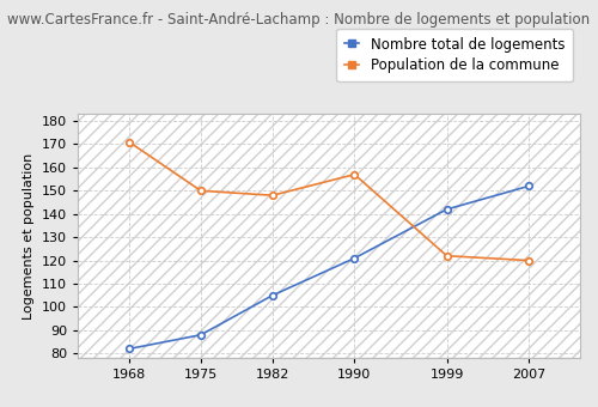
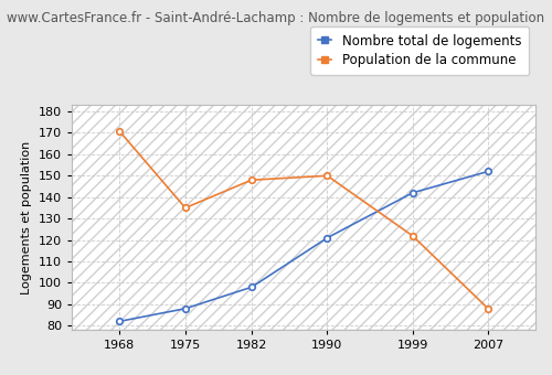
Population de la commune/1975: 150 -> 135
Nombre total de logements/1982: 105 -> 98
Population de la commune/1990: 157 -> 150
Population de la commune/2007: 120 -> 88
